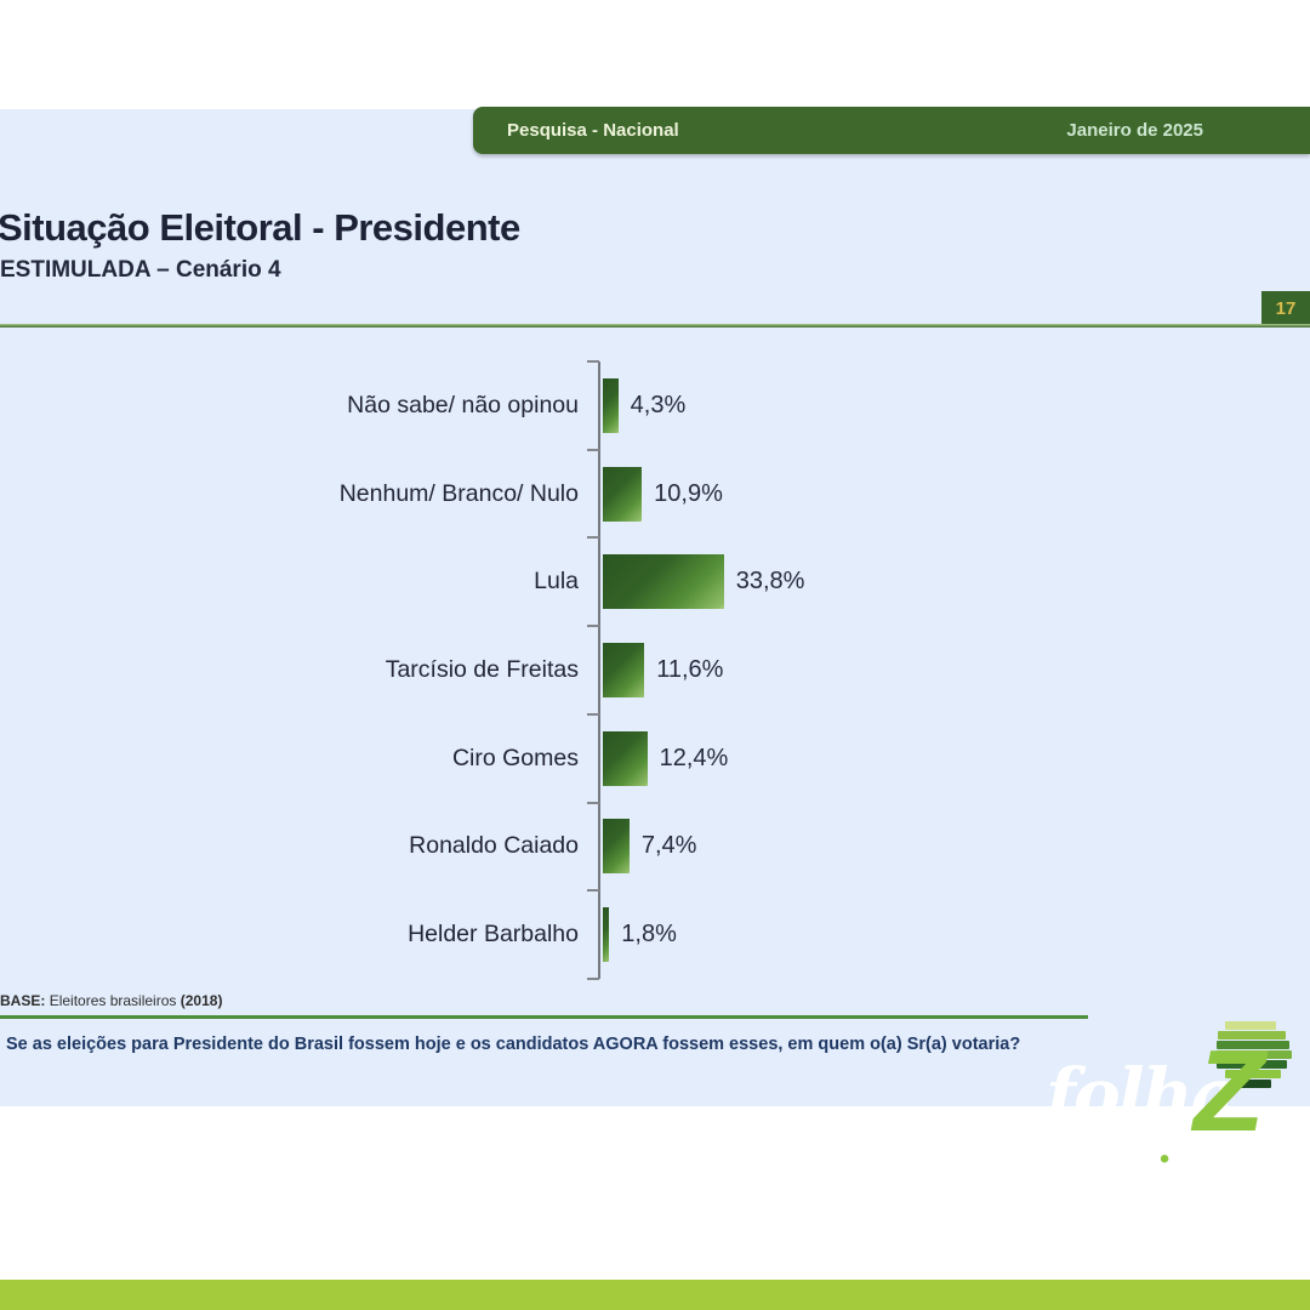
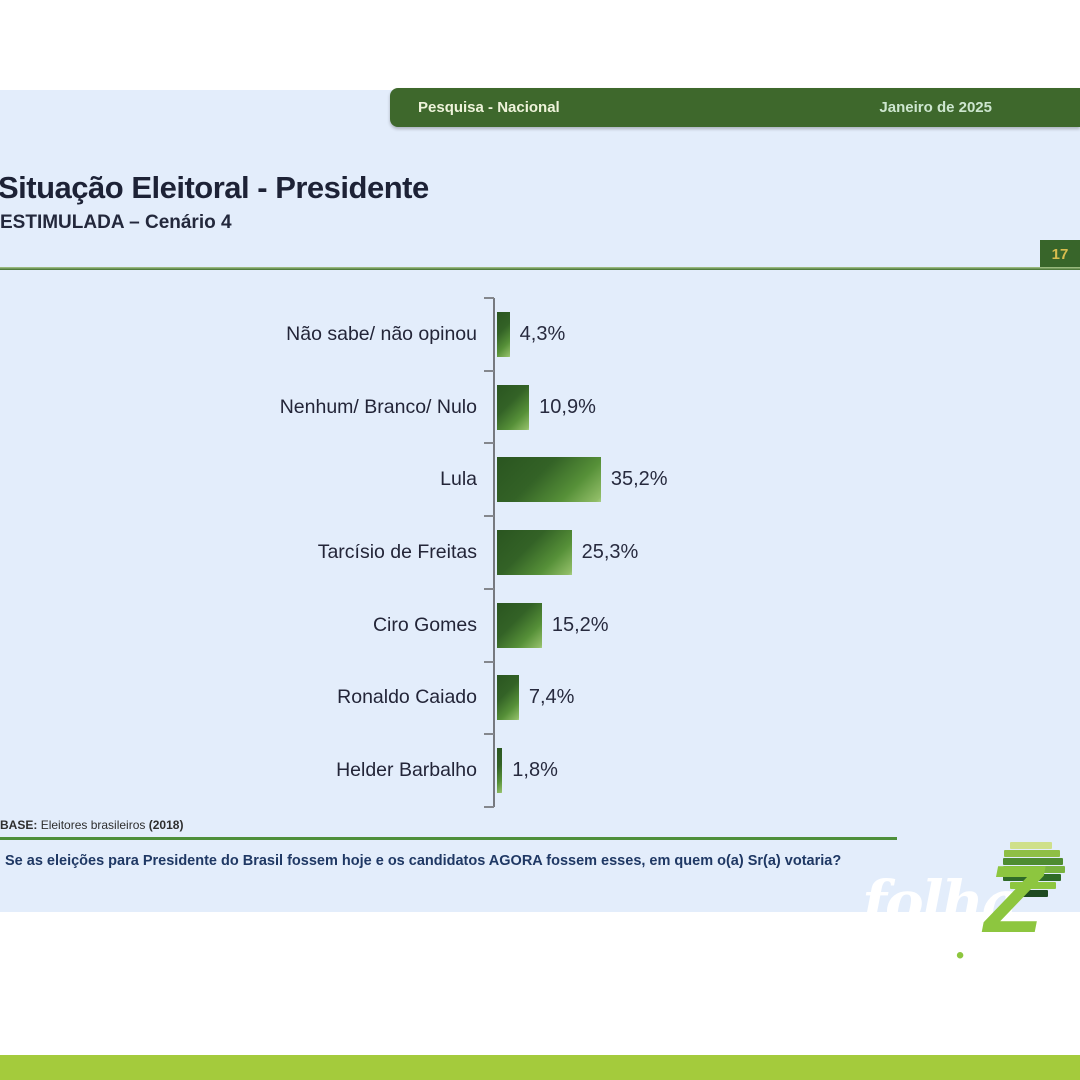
Lula: 33,8% -> 35,2%
Tarcísio de Freitas: 11,6% -> 25,3%
Ciro Gomes: 12,4% -> 15,2%
